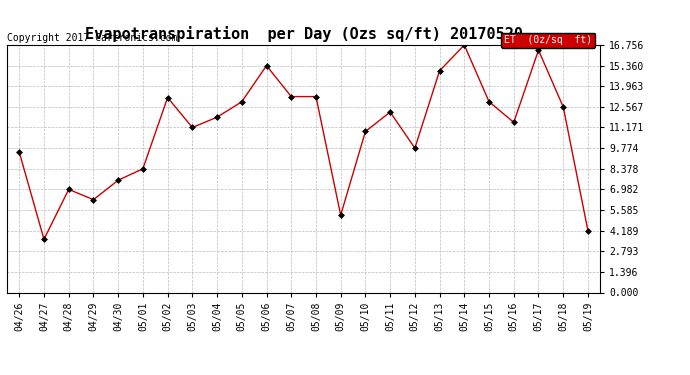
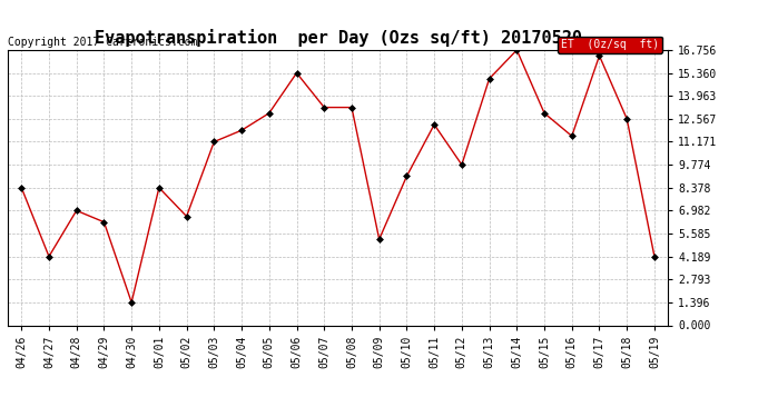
04/26: 9.5 -> 8.4
04/27: 3.6 -> 4.2
04/30: 7.6 -> 1.4
05/02: 13.2 -> 6.6
05/10: 10.9 -> 9.1
